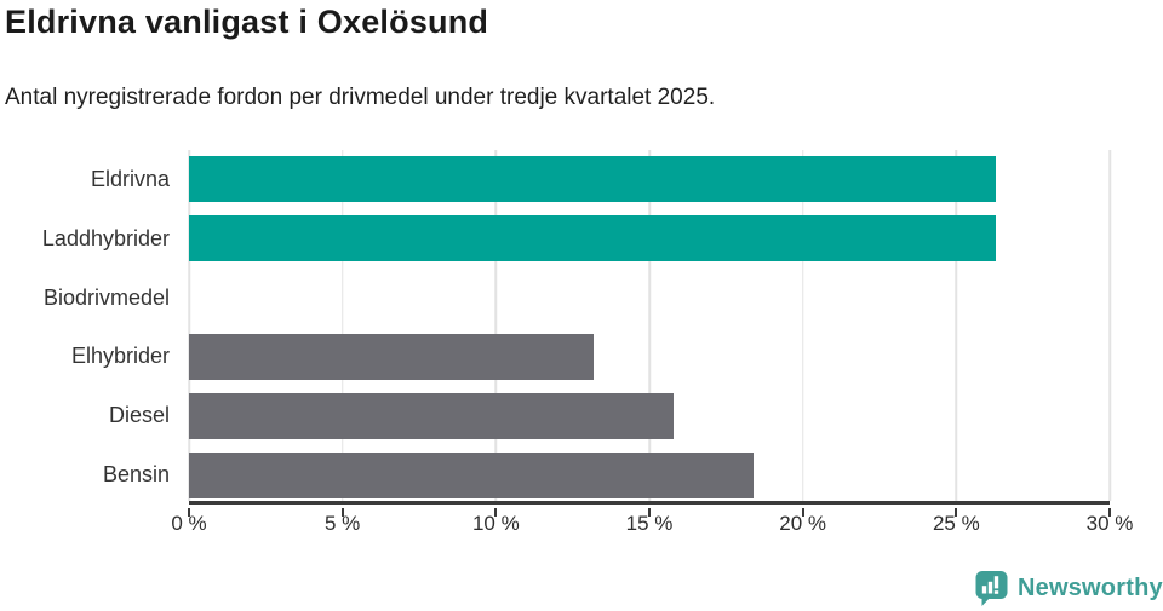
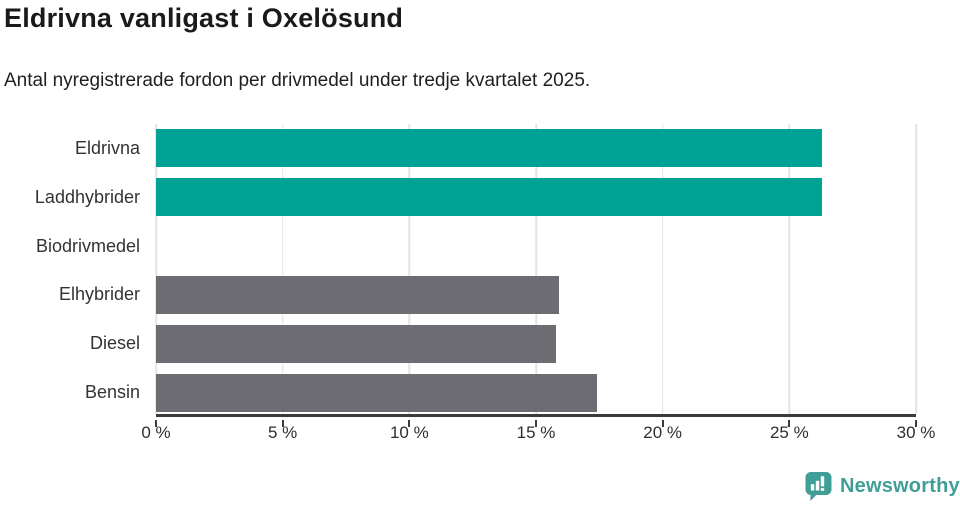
Elhybrider: 13.2% -> 15.9%
Bensin: 18.4% -> 17.4%
